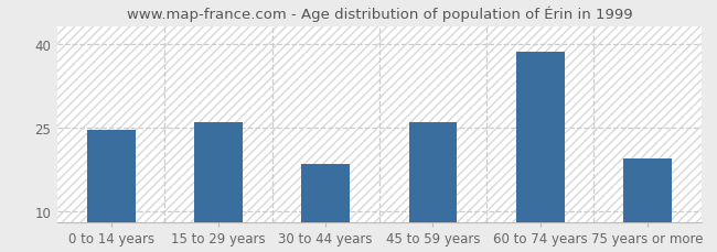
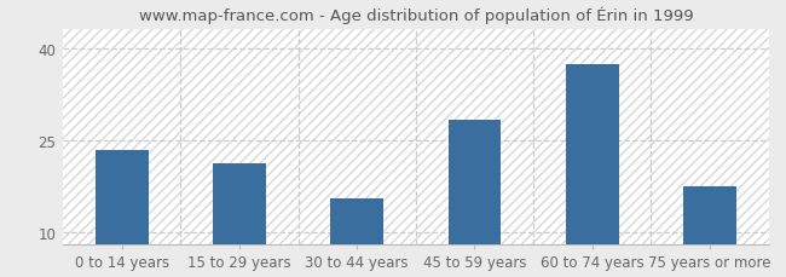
0 to 14 years: 24.5 -> 23.4
15 to 29 years: 26.0 -> 21.2
30 to 44 years: 18.5 -> 15.6
45 to 59 years: 26.0 -> 28.4
60 to 74 years: 38.5 -> 37.4
75 years or more: 19.5 -> 17.4
